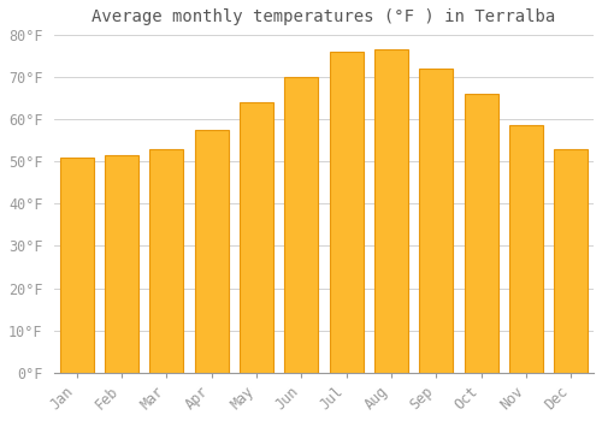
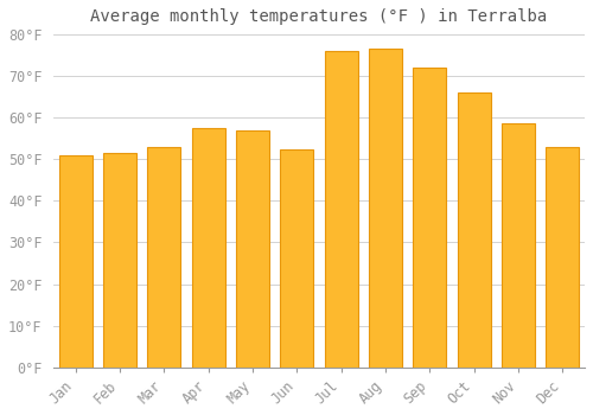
May: 64.0°F -> 57.0°F
Jun: 70.0°F -> 52.5°F
